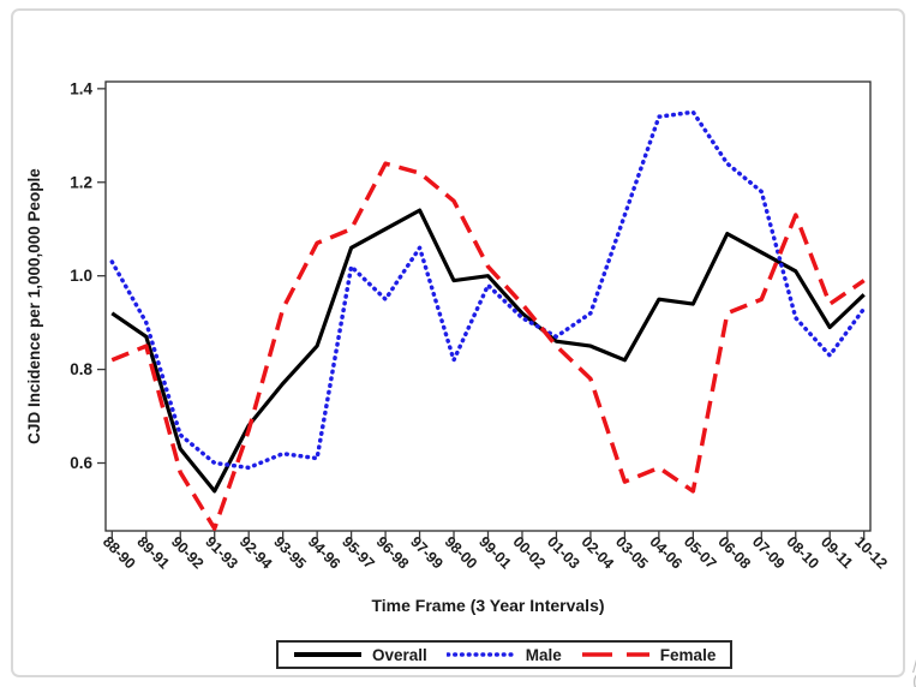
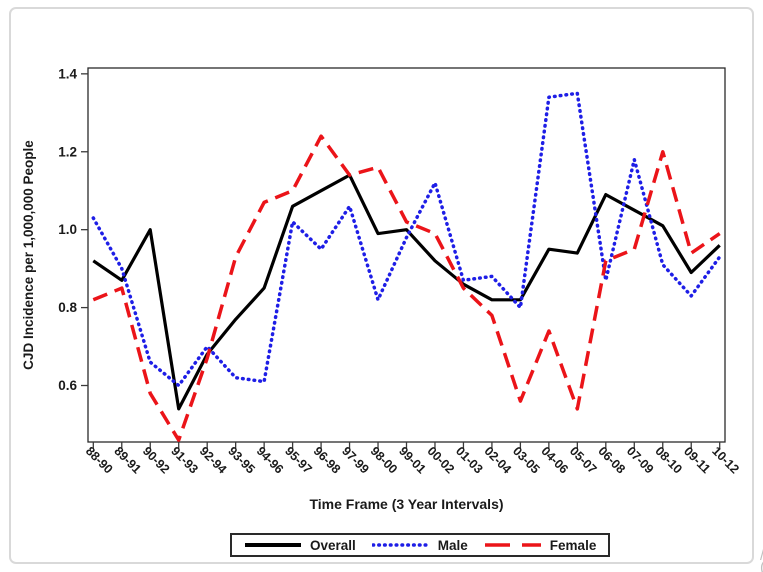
Overall/90-92: 0.63 -> 1.00
Male/92-94: 0.59 -> 0.70
Female/97-99: 1.22 -> 1.14
Male/00-02: 0.91 -> 1.12
Female/00-02: 0.94 -> 0.99
Overall/02-04: 0.85 -> 0.82
Male/02-04: 0.92 -> 0.88
Male/03-05: 1.13 -> 0.80
Female/04-06: 0.59 -> 0.74
Male/06-08: 1.24 -> 0.87
Female/08-10: 1.13 -> 1.20
